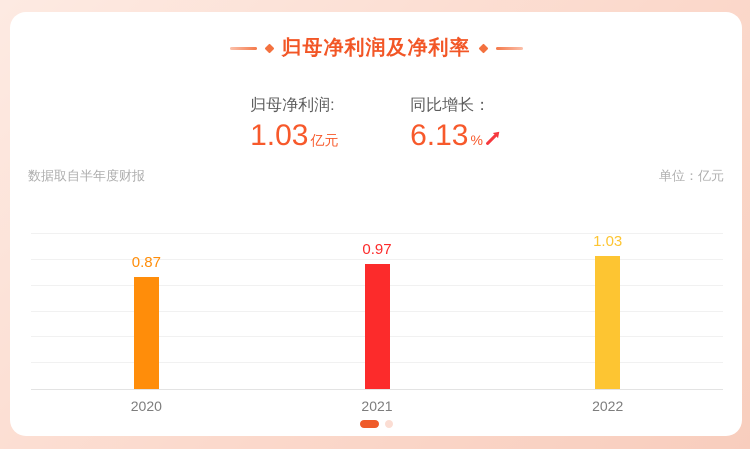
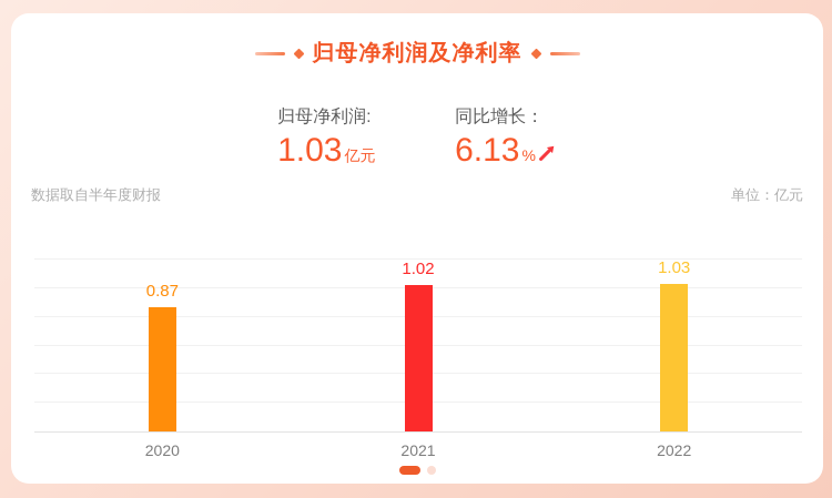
2021: 0.97 -> 1.02
